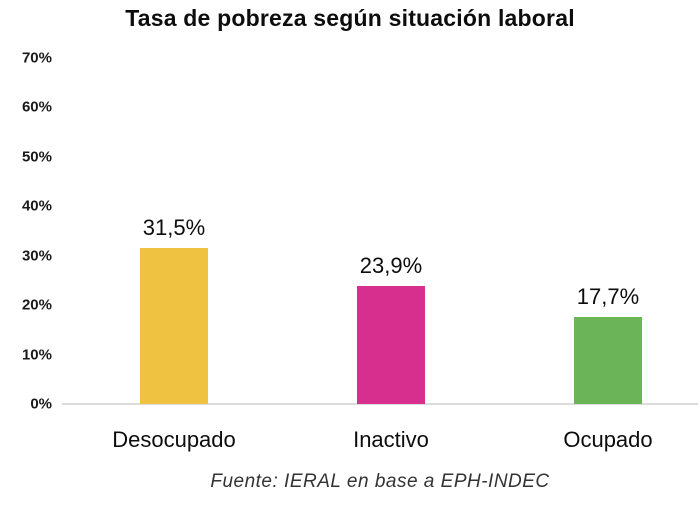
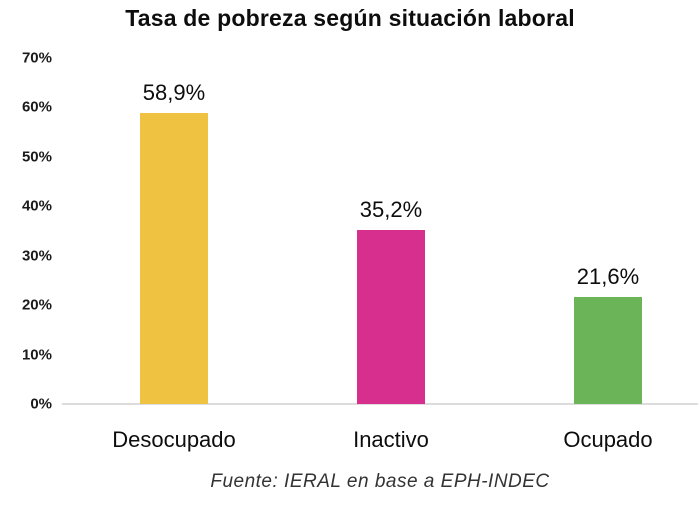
Desocupado: 31,5% -> 58,9%
Inactivo: 23,9% -> 35,2%
Ocupado: 17,7% -> 21,6%
